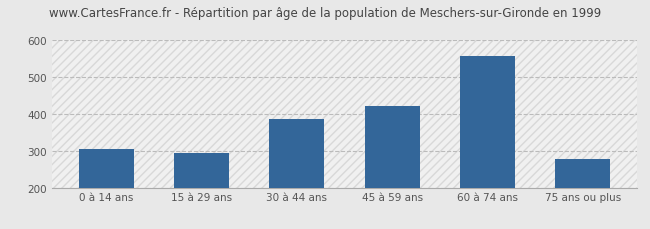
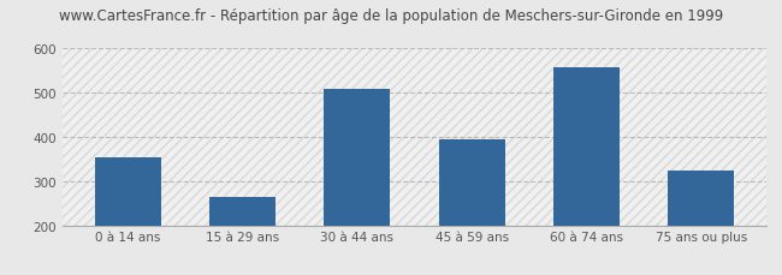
0 à 14 ans: 305 -> 355
15 à 29 ans: 293 -> 265
30 à 44 ans: 387 -> 510
45 à 59 ans: 422 -> 395
75 ans ou plus: 278 -> 325
